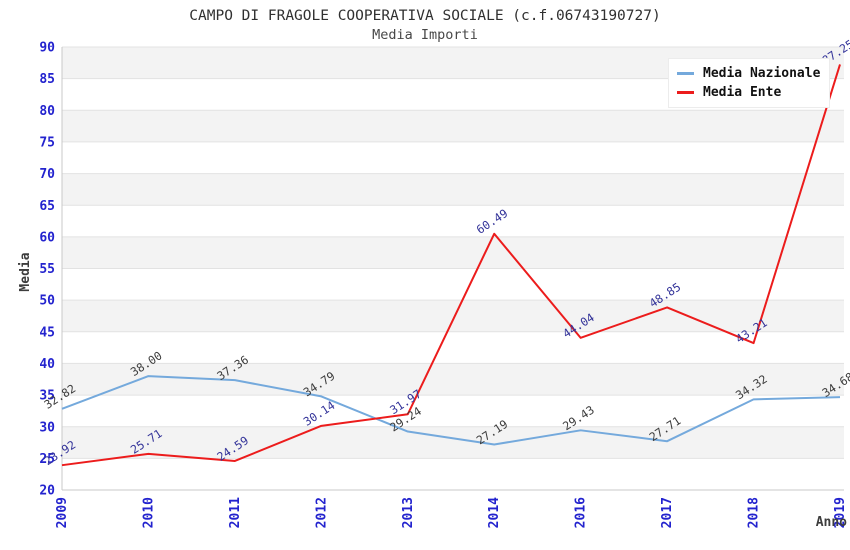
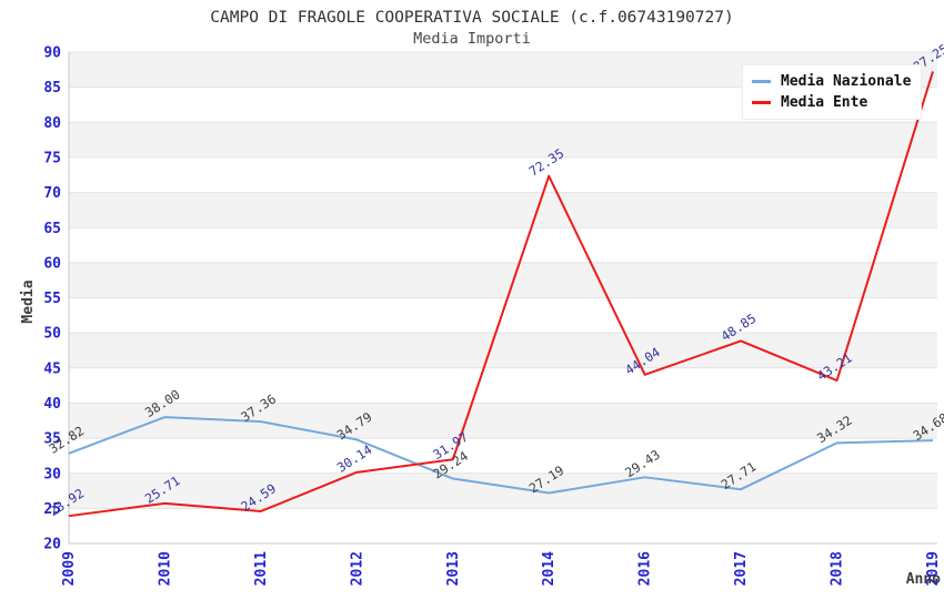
Media Ente/2014: 60.49 -> 72.35
